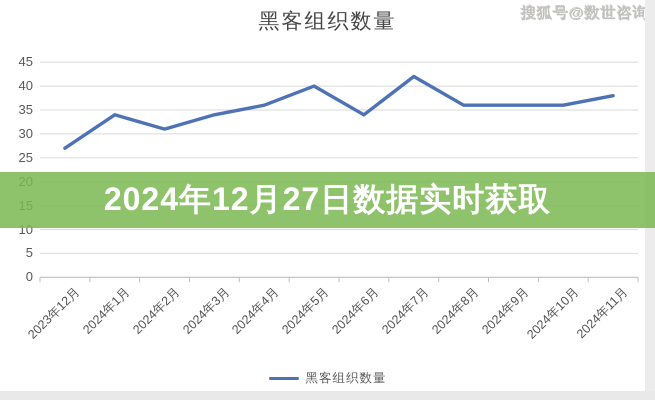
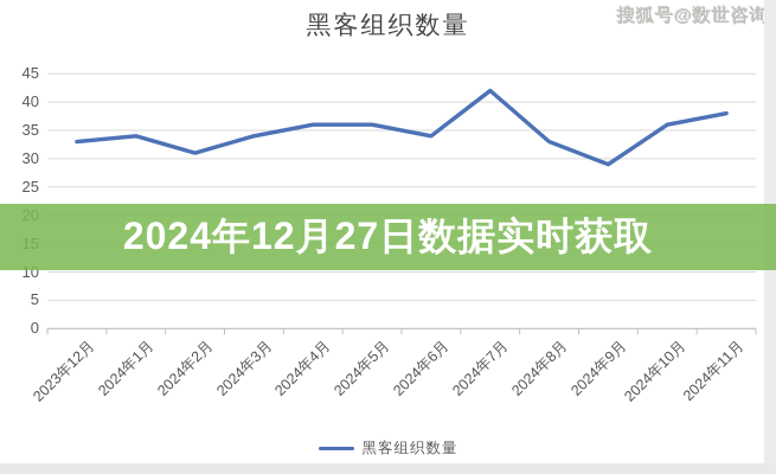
2023年12月: 27 -> 33
2024年5月: 40 -> 36
2024年8月: 36 -> 33
2024年9月: 36 -> 29
